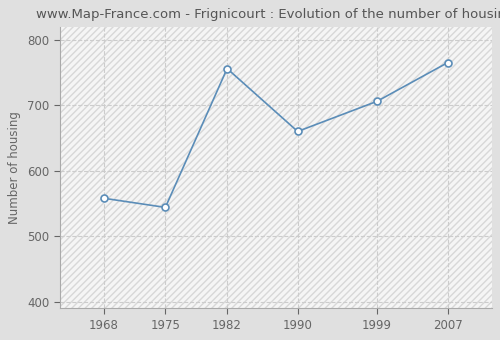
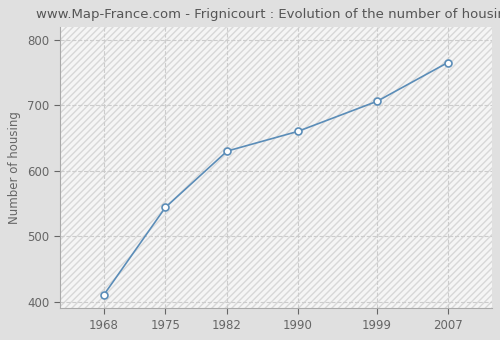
1968: 558 -> 410
1982: 756 -> 630
